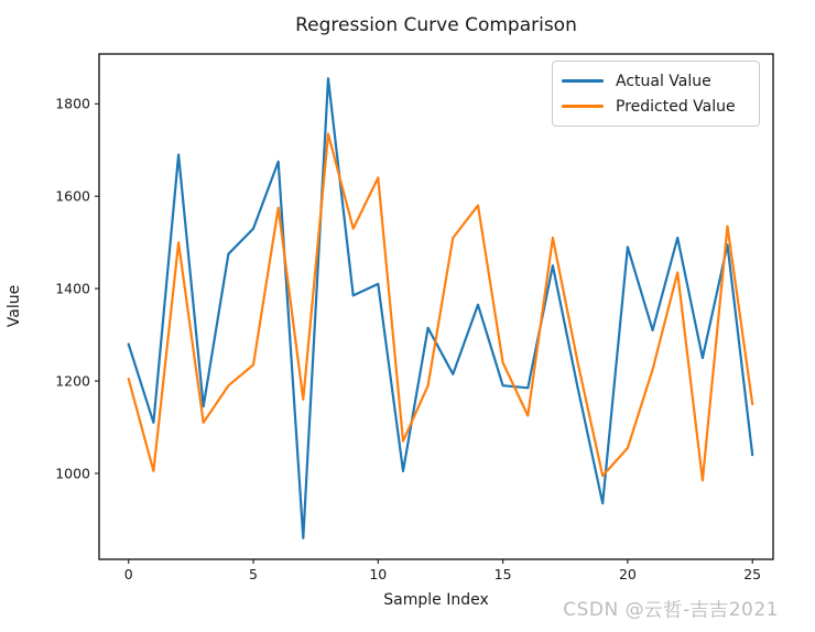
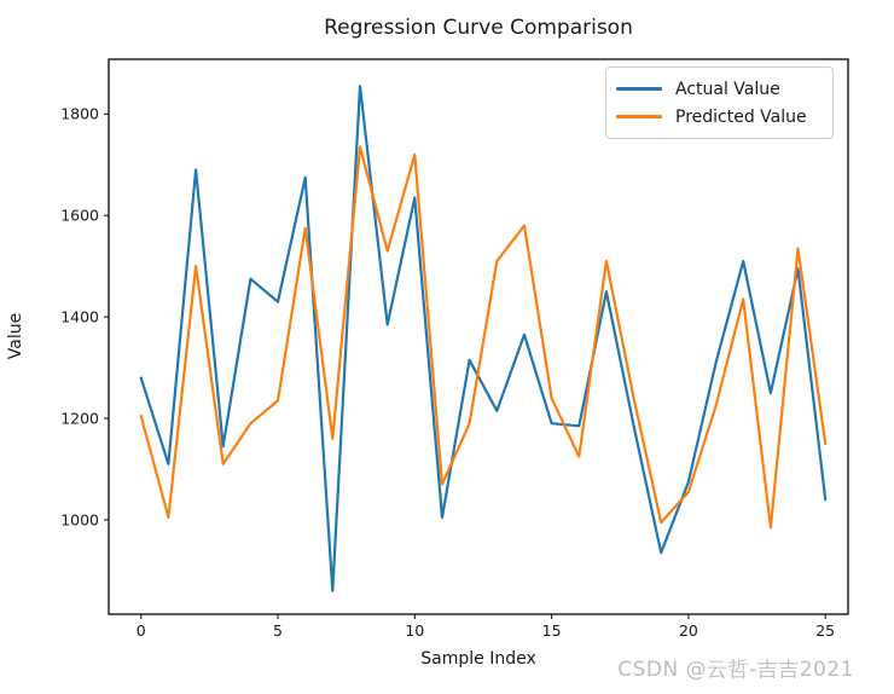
Actual Value/5: 1530 -> 1430
Actual Value/10: 1410 -> 1640
Predicted Value/10: 1640 -> 1720
Actual Value/20: 1490 -> 1080
